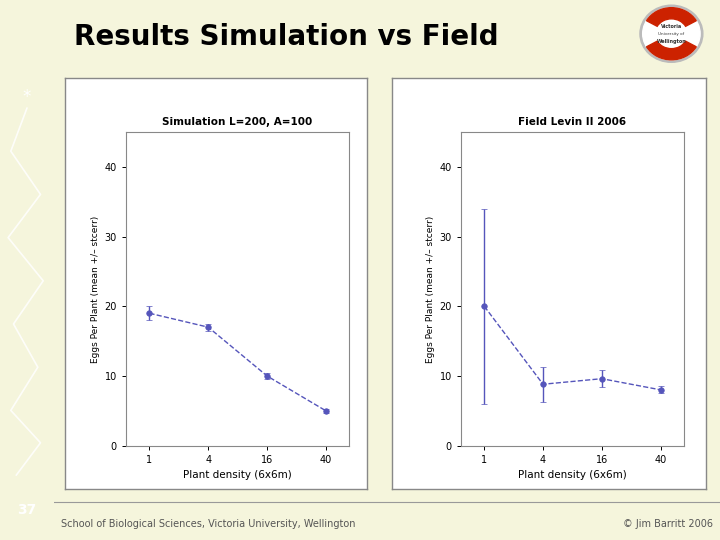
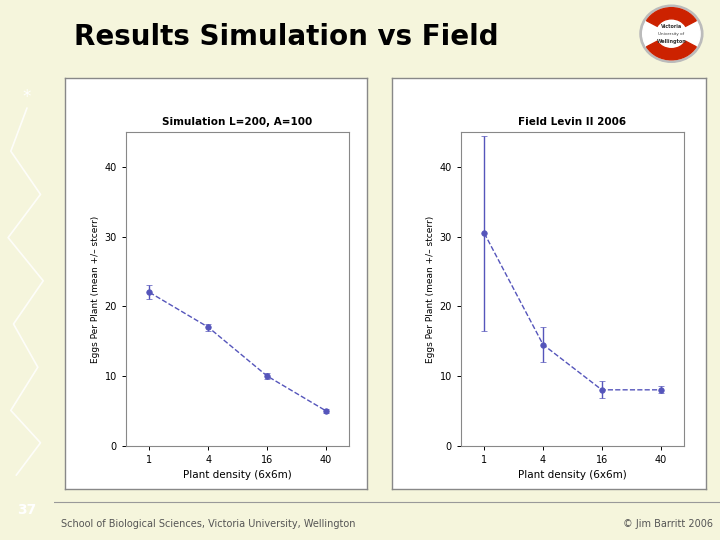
Simulation L=200, A=100/1: 19 -> 22
Field Levin II 2006/1: 20.0 -> 30.5
Field Levin II 2006/4: 8.8 -> 14.5
Field Levin II 2006/16: 9.6 -> 8.0
